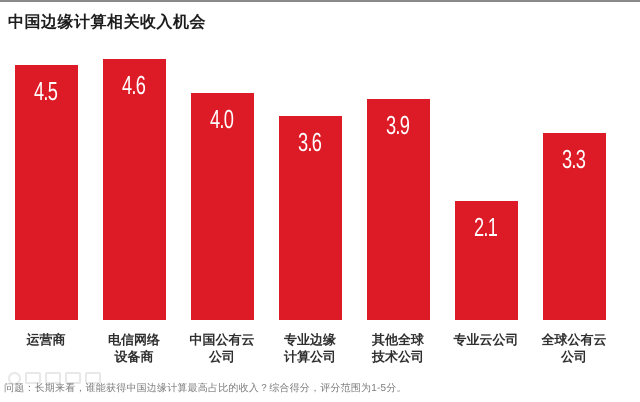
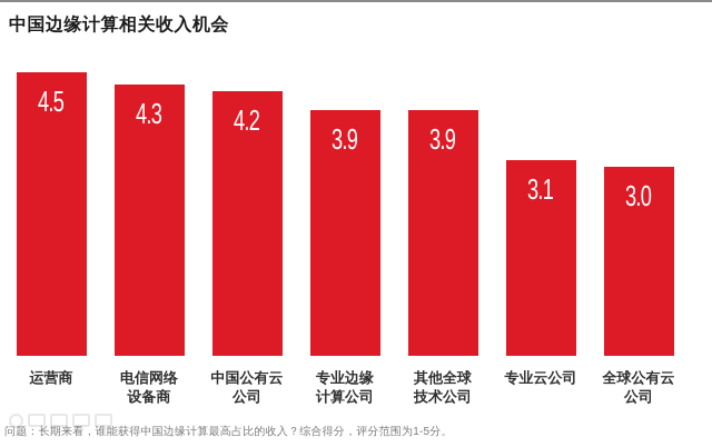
电信网络 设备商: 4.6 -> 4.3
中国公有云 公司: 4.0 -> 4.2
专业边缘 计算公司: 3.6 -> 3.9
专业云公司: 2.1 -> 3.1
全球公有云 公司: 3.3 -> 3.0
